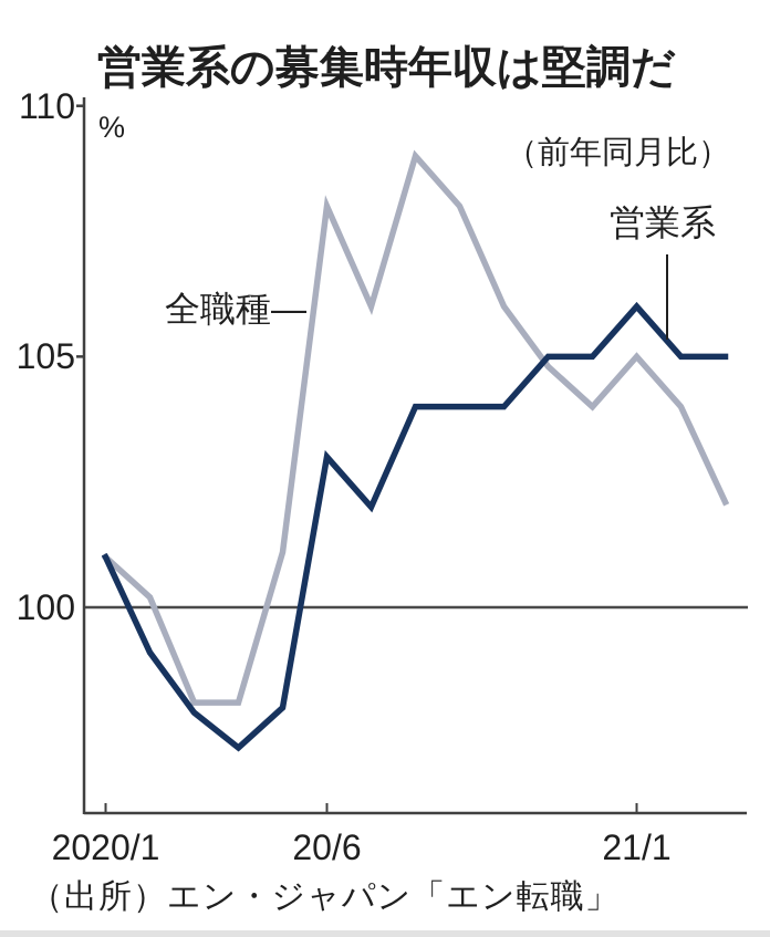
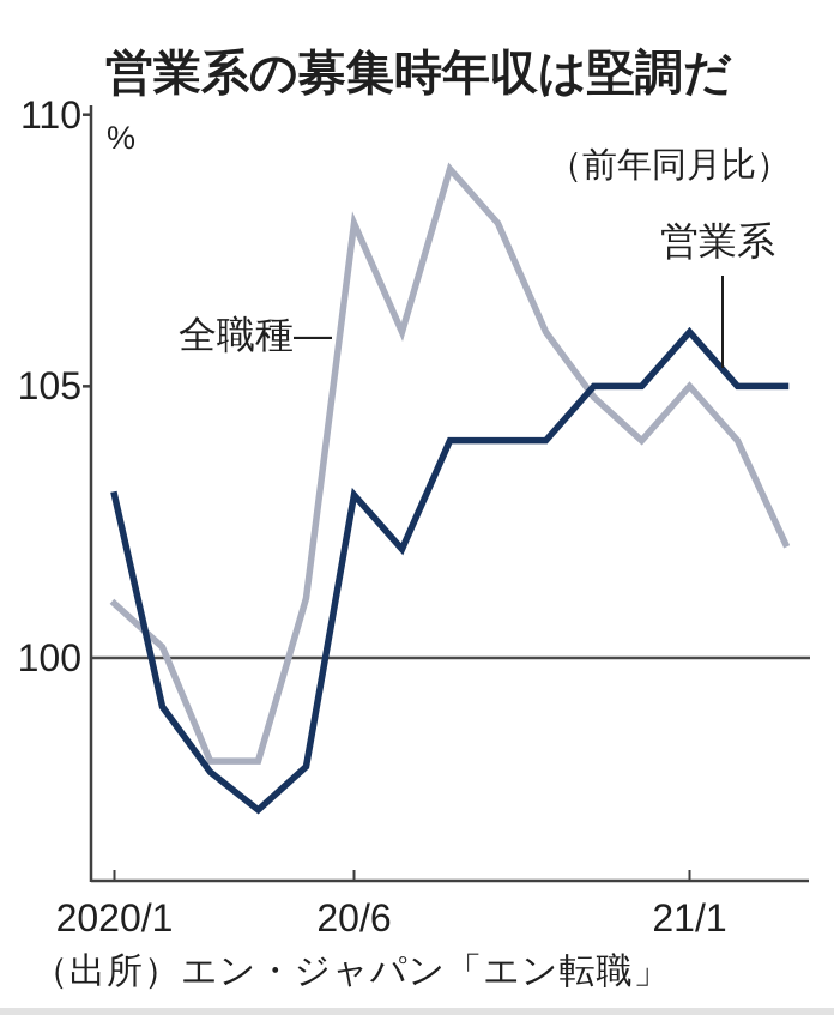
営業系/2020/1: 101.0 -> 103.0
